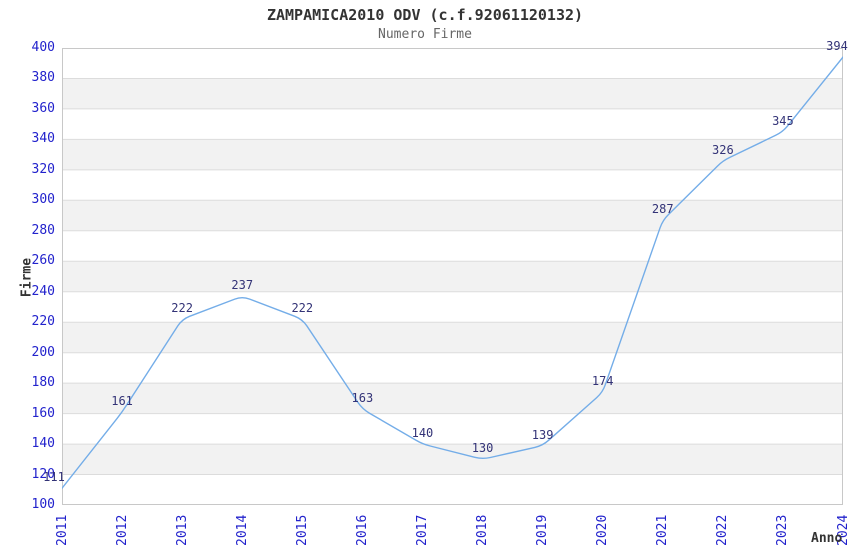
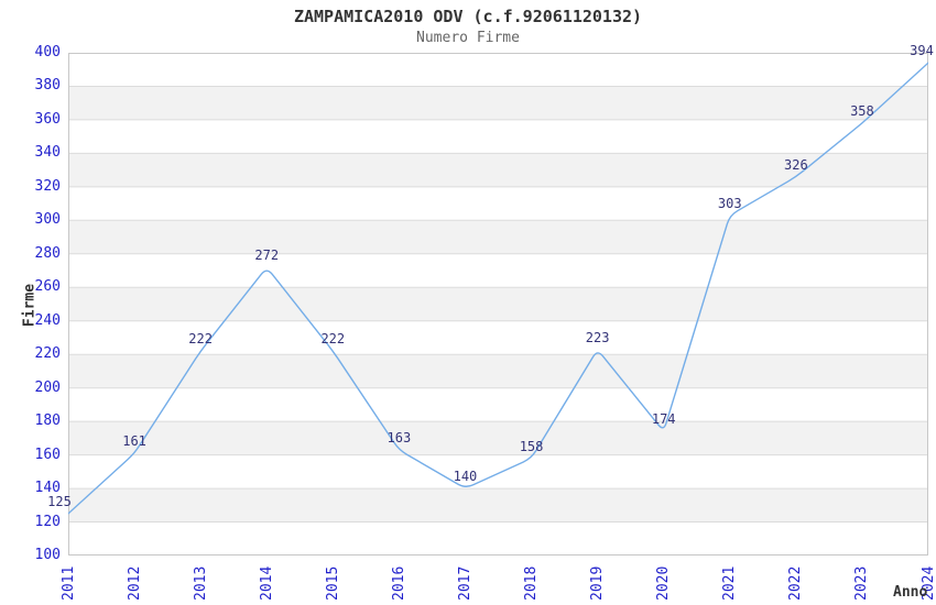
2011: 111 -> 125
2014: 237 -> 272
2018: 130 -> 158
2019: 139 -> 223
2021: 287 -> 303
2023: 345 -> 358
